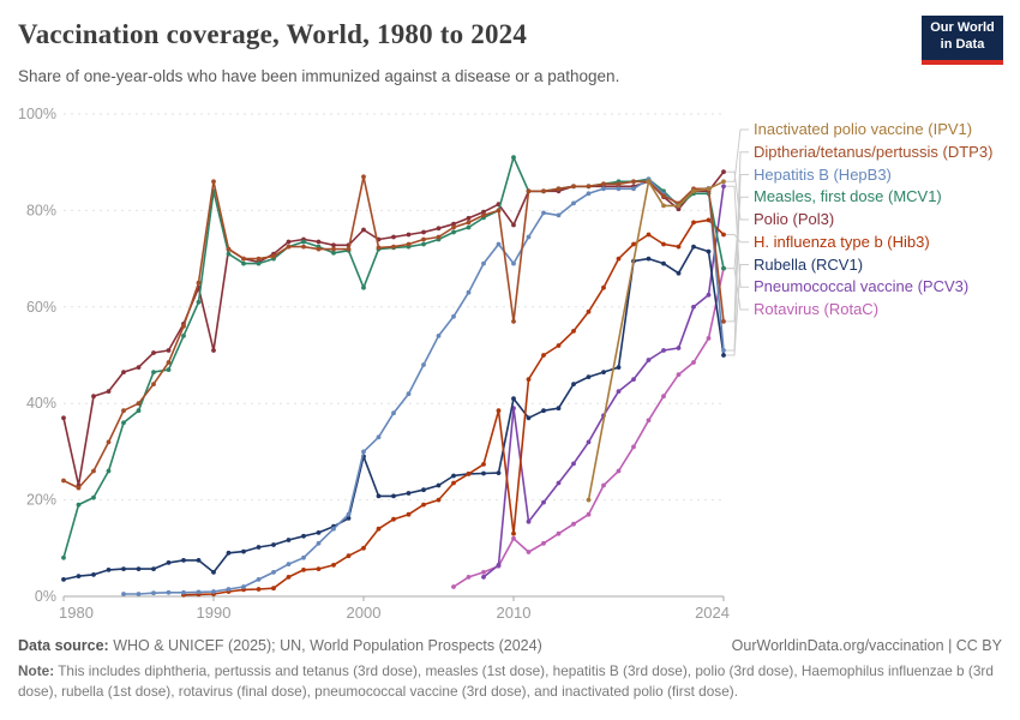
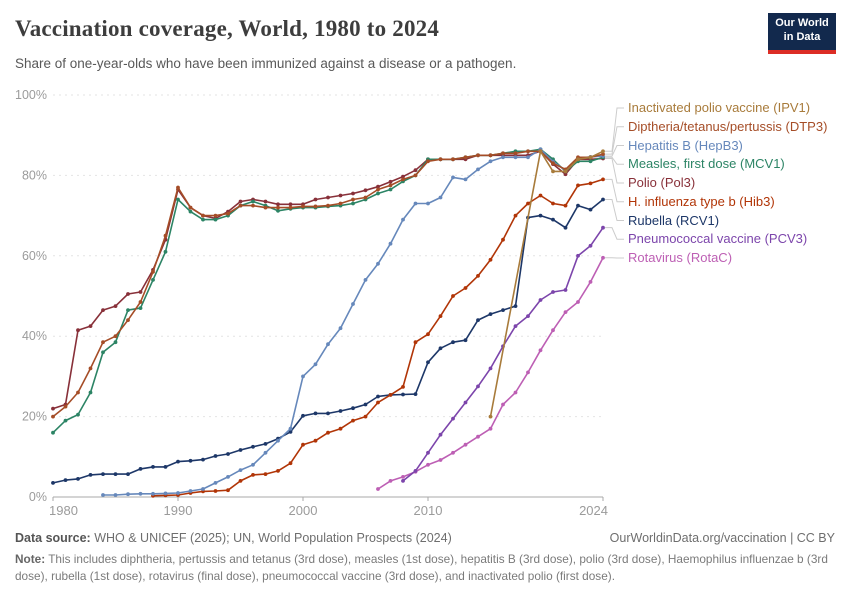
Diptheria/tetanus/pertussis (DTP3)/1980: 24% -> 20%
Measles, first dose (MCV1)/1980: 8% -> 16%
Polio (Pol3)/1980: 37% -> 22%
Diptheria/tetanus/pertussis (DTP3)/1990: 86% -> 77%
Measles, first dose (MCV1)/1990: 84% -> 74%
Polio (Pol3)/1990: 51% -> 76%
Rubella (RCV1)/1990: 5% -> 9%
Diptheria/tetanus/pertussis (DTP3)/2000: 87% -> 72%
Measles, first dose (MCV1)/2000: 64% -> 72%
Polio (Pol3)/2000: 76% -> 73%
H. influenza type b (Hib3)/2000: 10% -> 13%
Rubella (RCV1)/2000: 29% -> 20%
Diptheria/tetanus/pertussis (DTP3)/2010: 57% -> 84%
Hepatitis B (HepB3)/2010: 69% -> 73%
Measles, first dose (MCV1)/2010: 91% -> 84%
Polio (Pol3)/2010: 77% -> 84%
H. influenza type b (Hib3)/2010: 13% -> 40%
Rubella (RCV1)/2010: 41% -> 34%
Pneumococcal vaccine (PCV3)/2010: 39% -> 11%
Rotavirus (RotaC)/2010: 12% -> 8%
Diptheria/tetanus/pertussis (DTP3)/2024: 57% -> 85%
Hepatitis B (HepB3)/2024: 51% -> 85%
Measles, first dose (MCV1)/2024: 68% -> 84%
Polio (Pol3)/2024: 88% -> 84%
H. influenza type b (Hib3)/2024: 75% -> 79%
Rubella (RCV1)/2024: 50% -> 74%
Pneumococcal vaccine (PCV3)/2024: 85% -> 67%
Rotavirus (RotaC)/2024: 68% -> 60%
